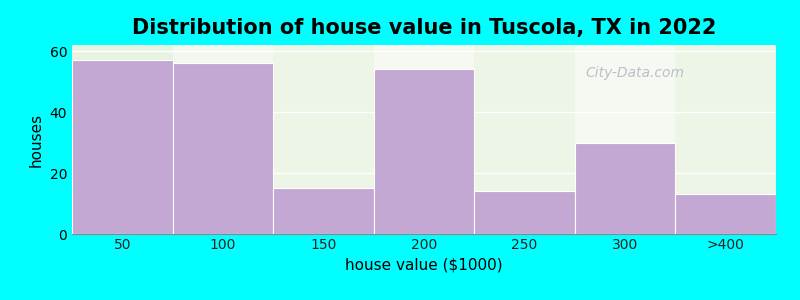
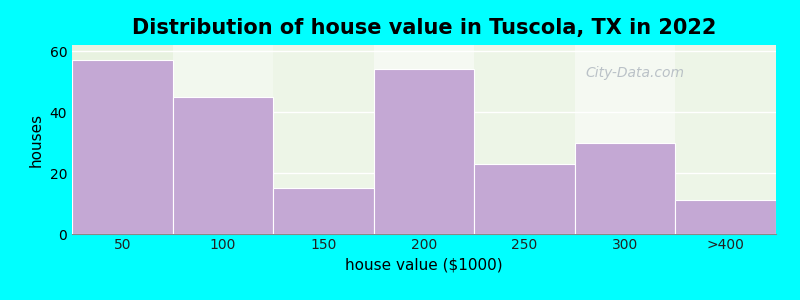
100: 56 -> 45
250: 14 -> 23
>400: 13 -> 11
